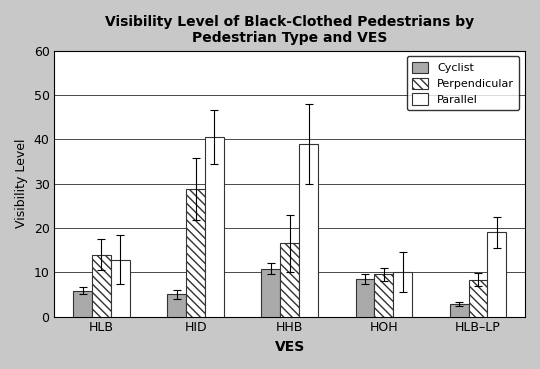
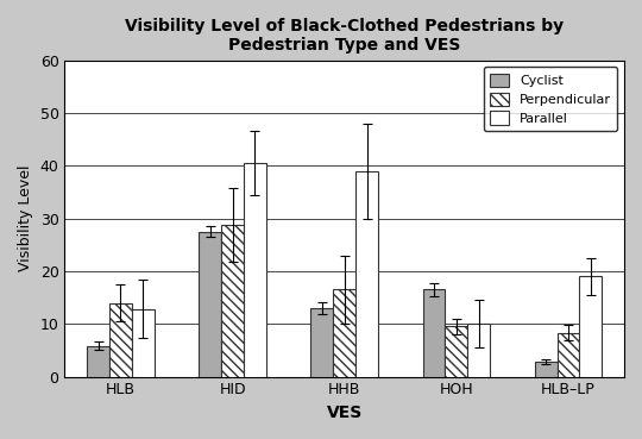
Cyclist/HID: 5.0 -> 27.5
Cyclist/HHB: 10.8 -> 13.0
Cyclist/HOH: 8.5 -> 16.5
